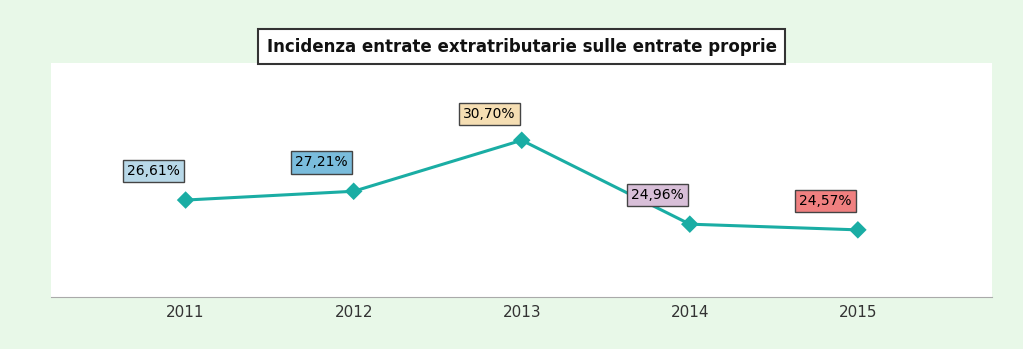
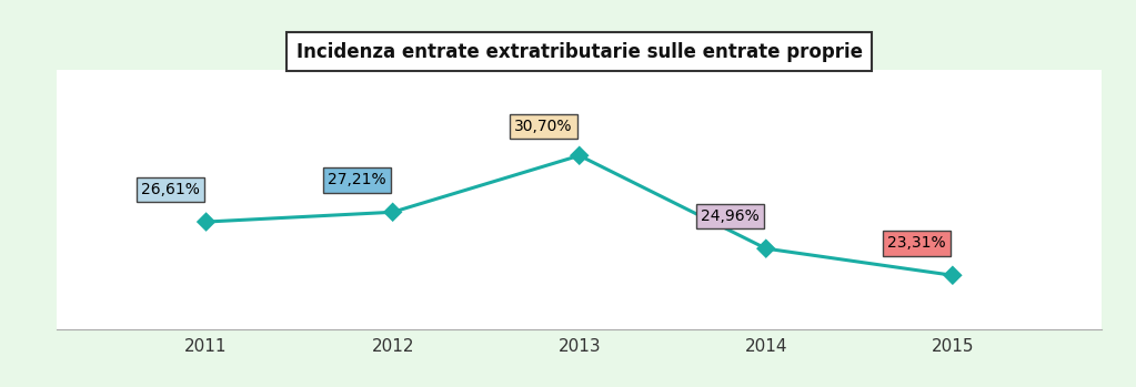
2015: 24,57% -> 23,31%
